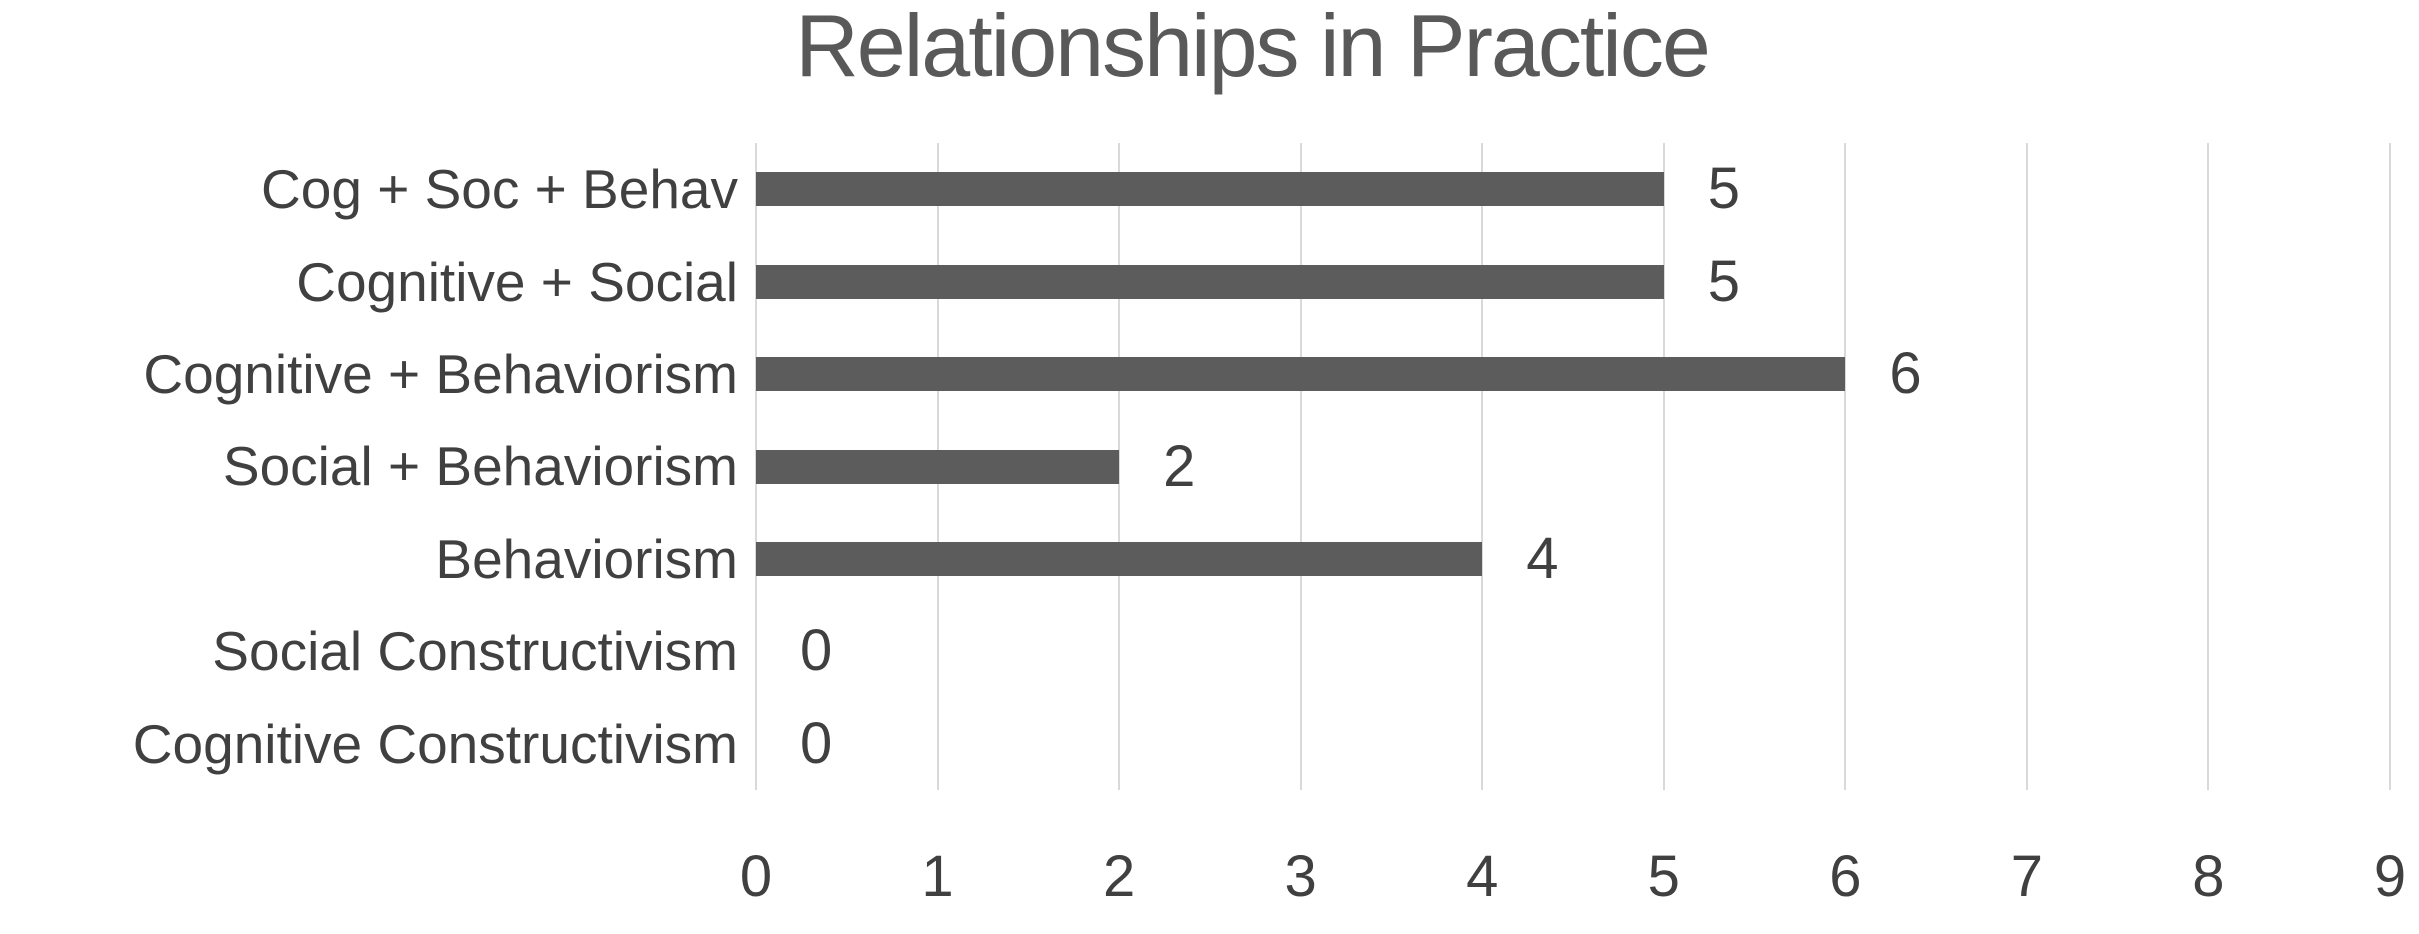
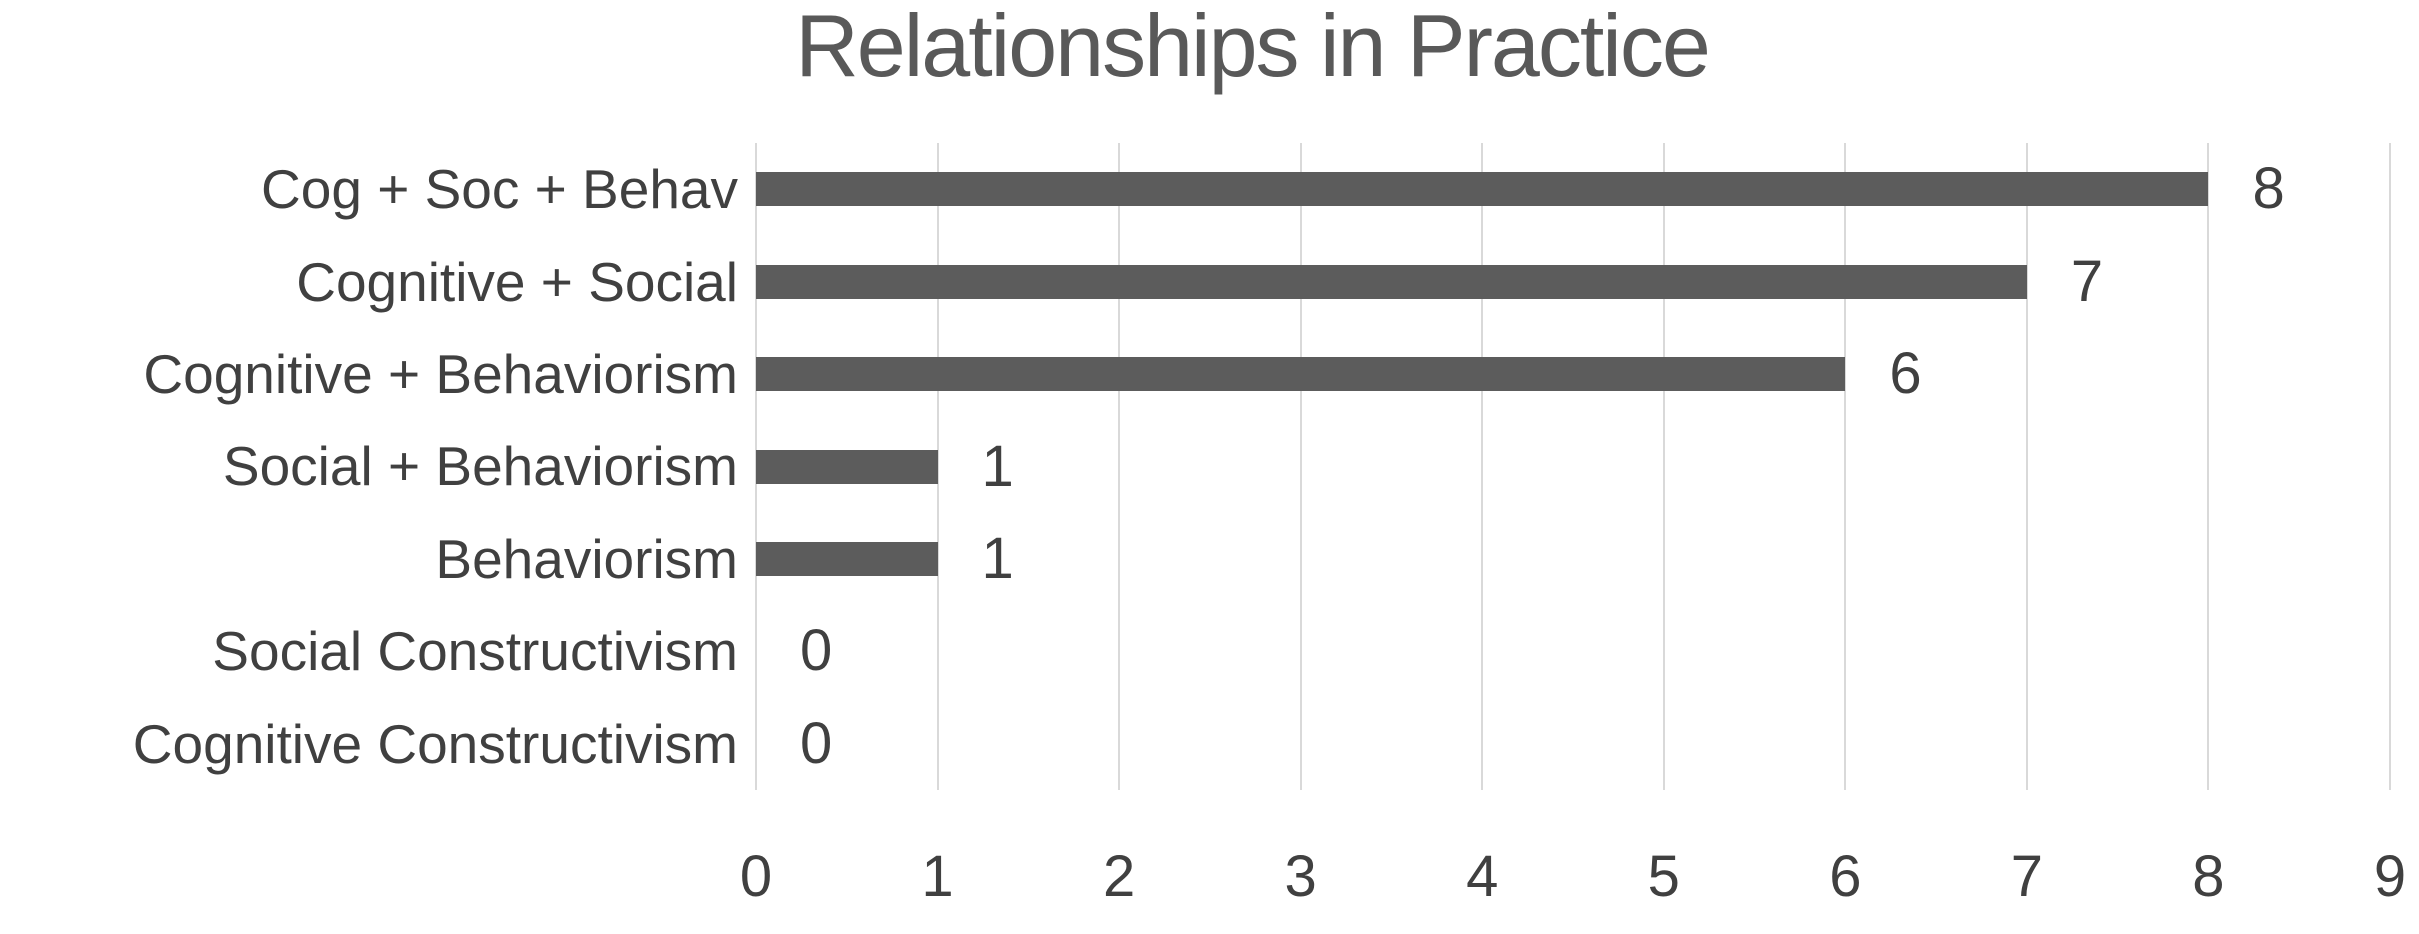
Cog + Soc + Behav: 5 -> 8
Cognitive + Social: 5 -> 7
Social + Behaviorism: 2 -> 1
Behaviorism: 4 -> 1
